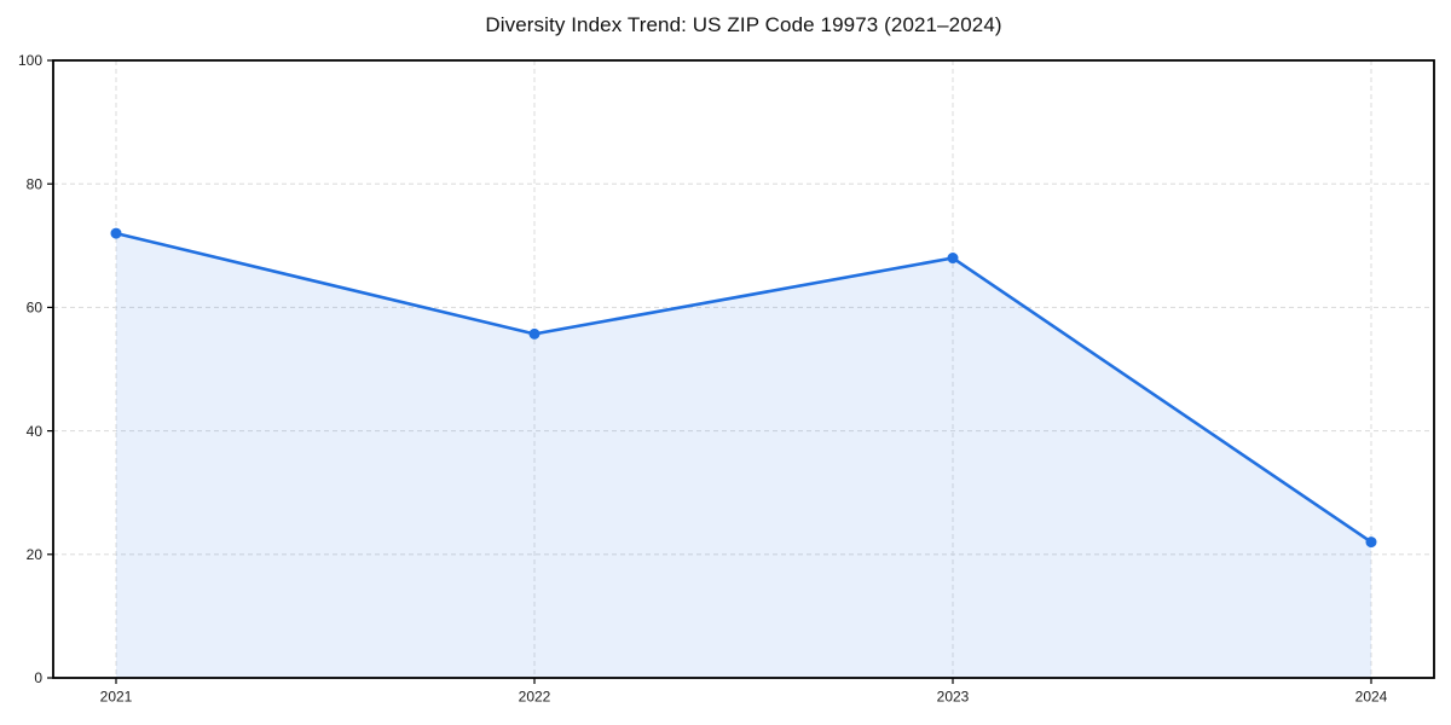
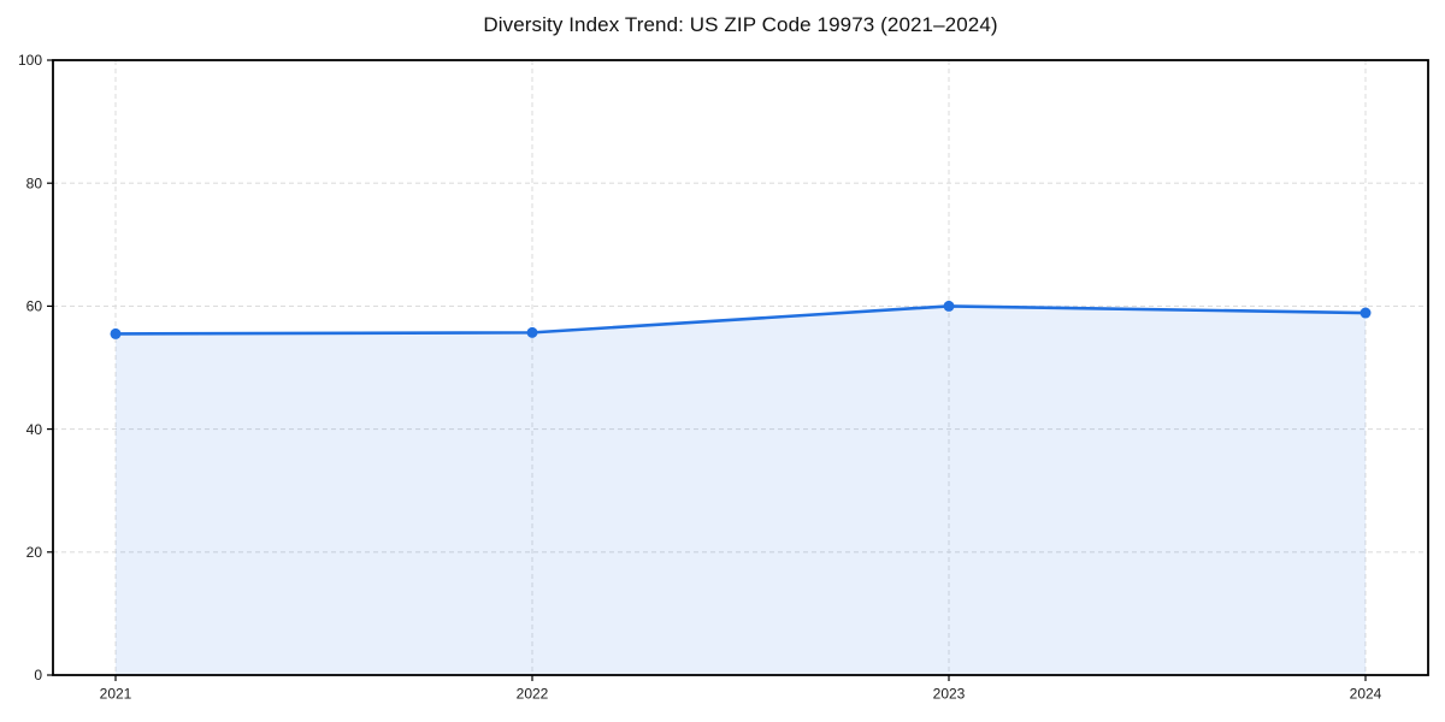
2021: 72 -> 56
2023: 68 -> 60
2024: 22 -> 59
